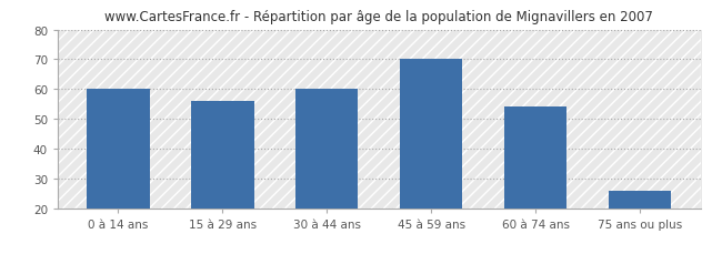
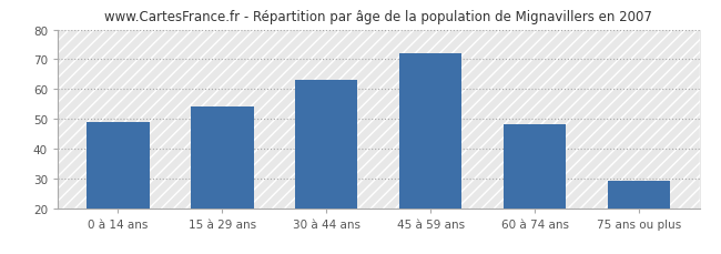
0 à 14 ans: 60 -> 49
15 à 29 ans: 56 -> 54
30 à 44 ans: 60 -> 63
45 à 59 ans: 70 -> 72
60 à 74 ans: 54 -> 48
75 ans ou plus: 26 -> 29
